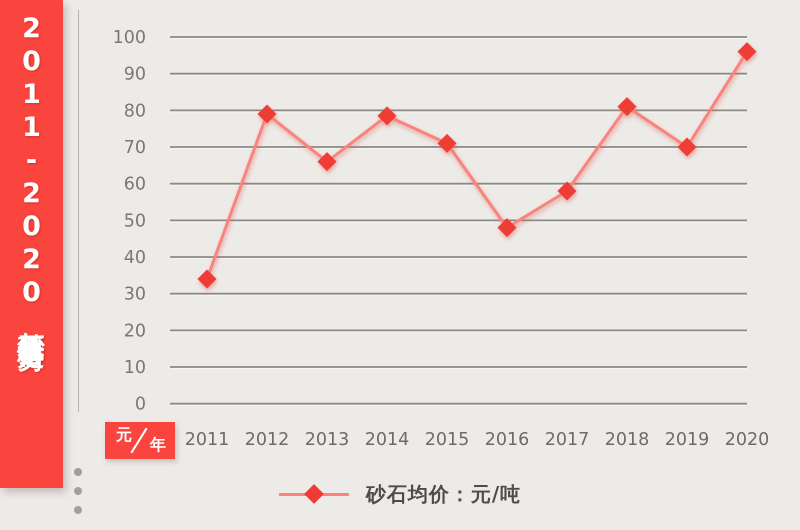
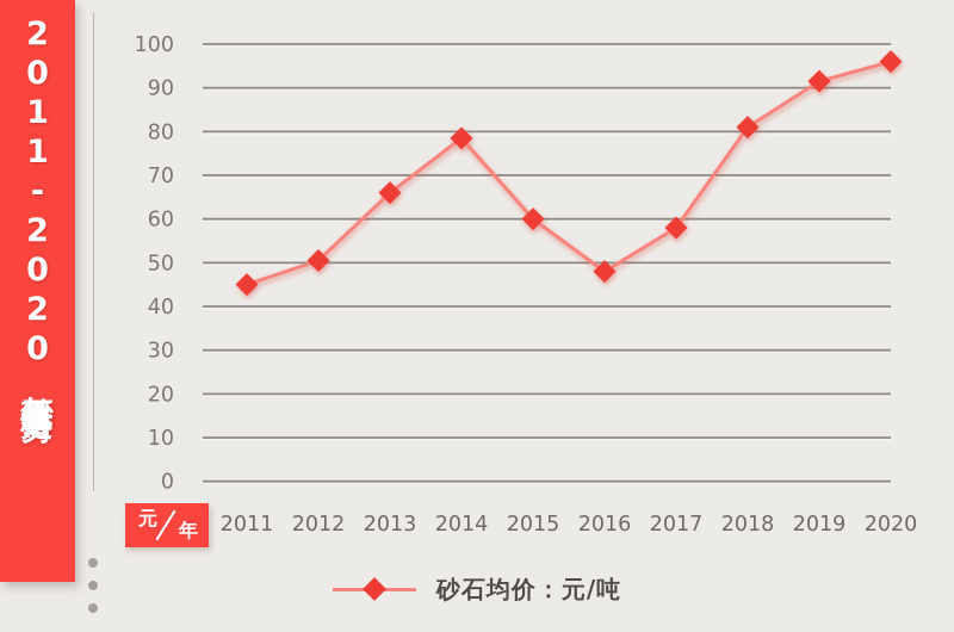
2011: 34 -> 45
2012: 79 -> 50
2015: 71 -> 60
2019: 70 -> 92
